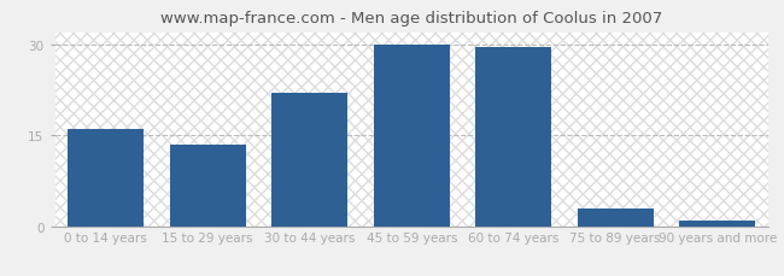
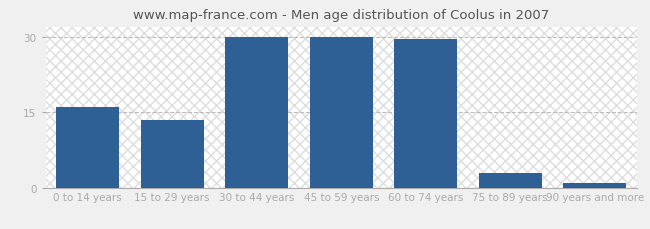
30 to 44 years: 22.0 -> 30.0
